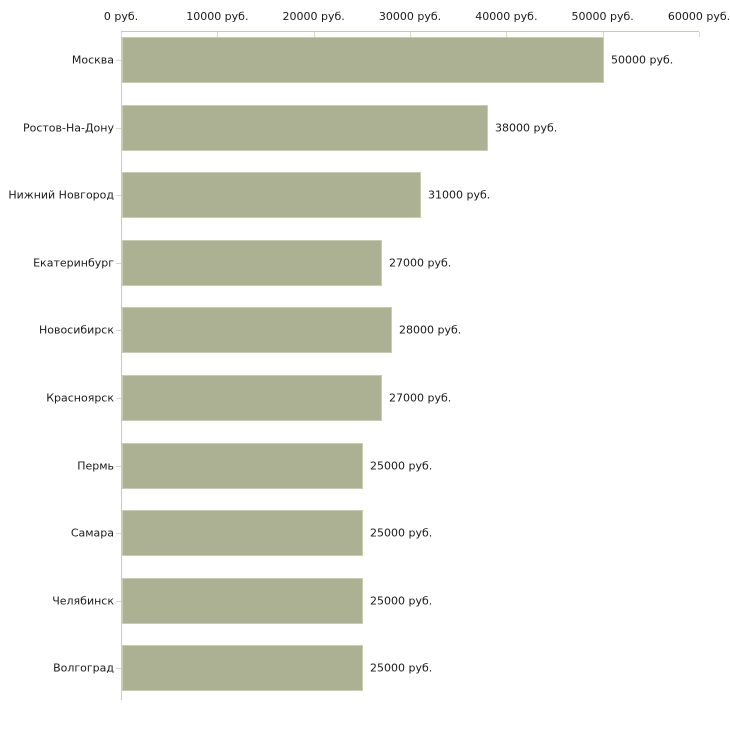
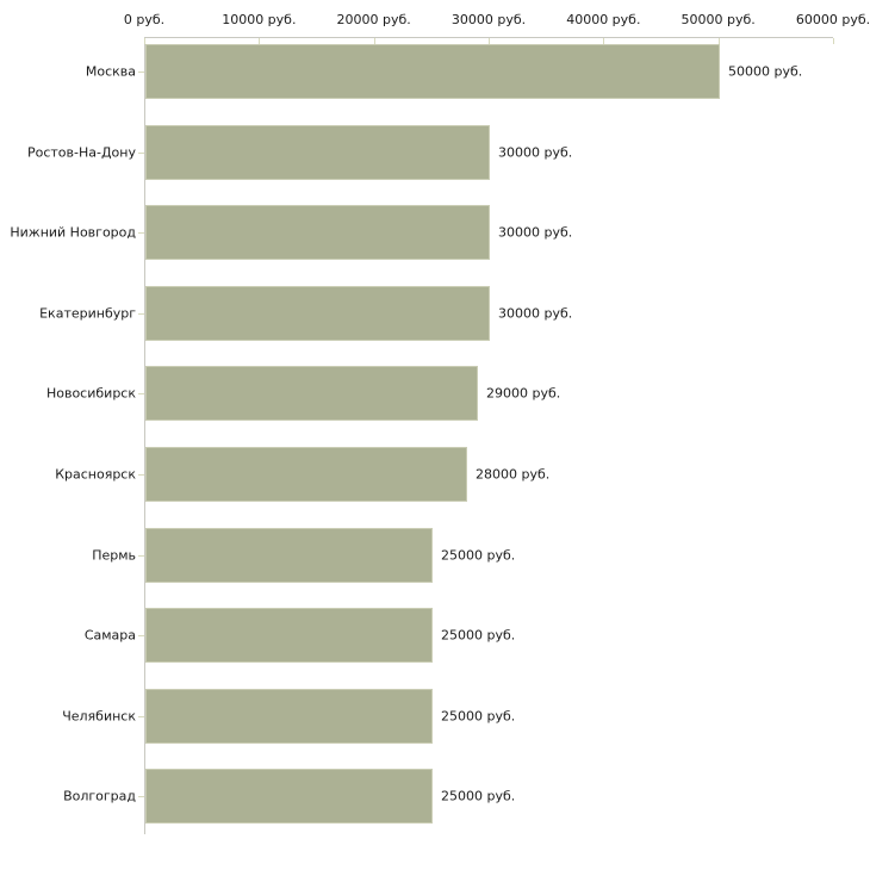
Ростов-На-Дону: 38000 -> 30000
Нижний Новгород: 31000 -> 30000
Екатеринбург: 27000 -> 30000
Новосибирск: 28000 -> 29000
Красноярск: 27000 -> 28000
